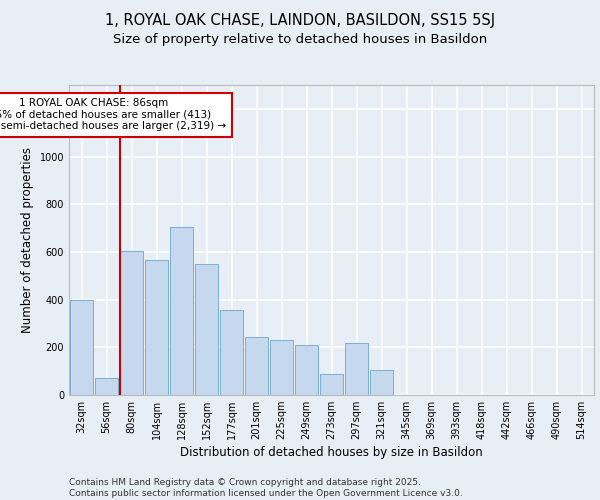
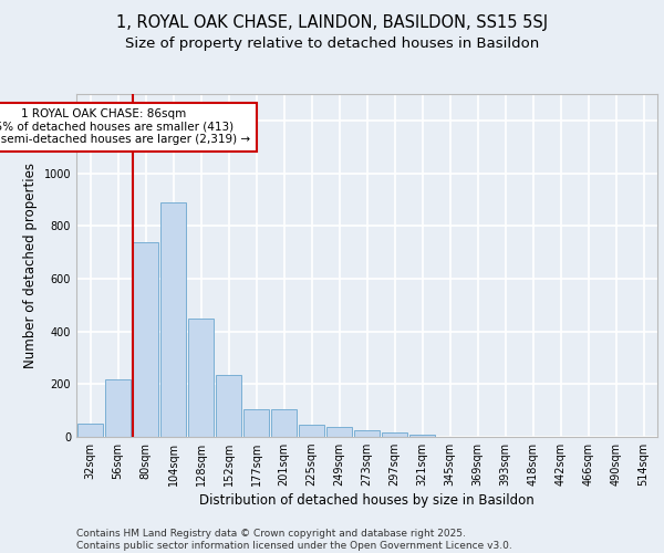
32sqm: 400 -> 50
56sqm: 70 -> 220
80sqm: 605 -> 740
104sqm: 565 -> 890
128sqm: 705 -> 450
152sqm: 550 -> 235
177sqm: 355 -> 105
201sqm: 245 -> 105
225sqm: 230 -> 48
249sqm: 210 -> 38
273sqm: 90 -> 25
297sqm: 220 -> 18
321sqm: 105 -> 8
